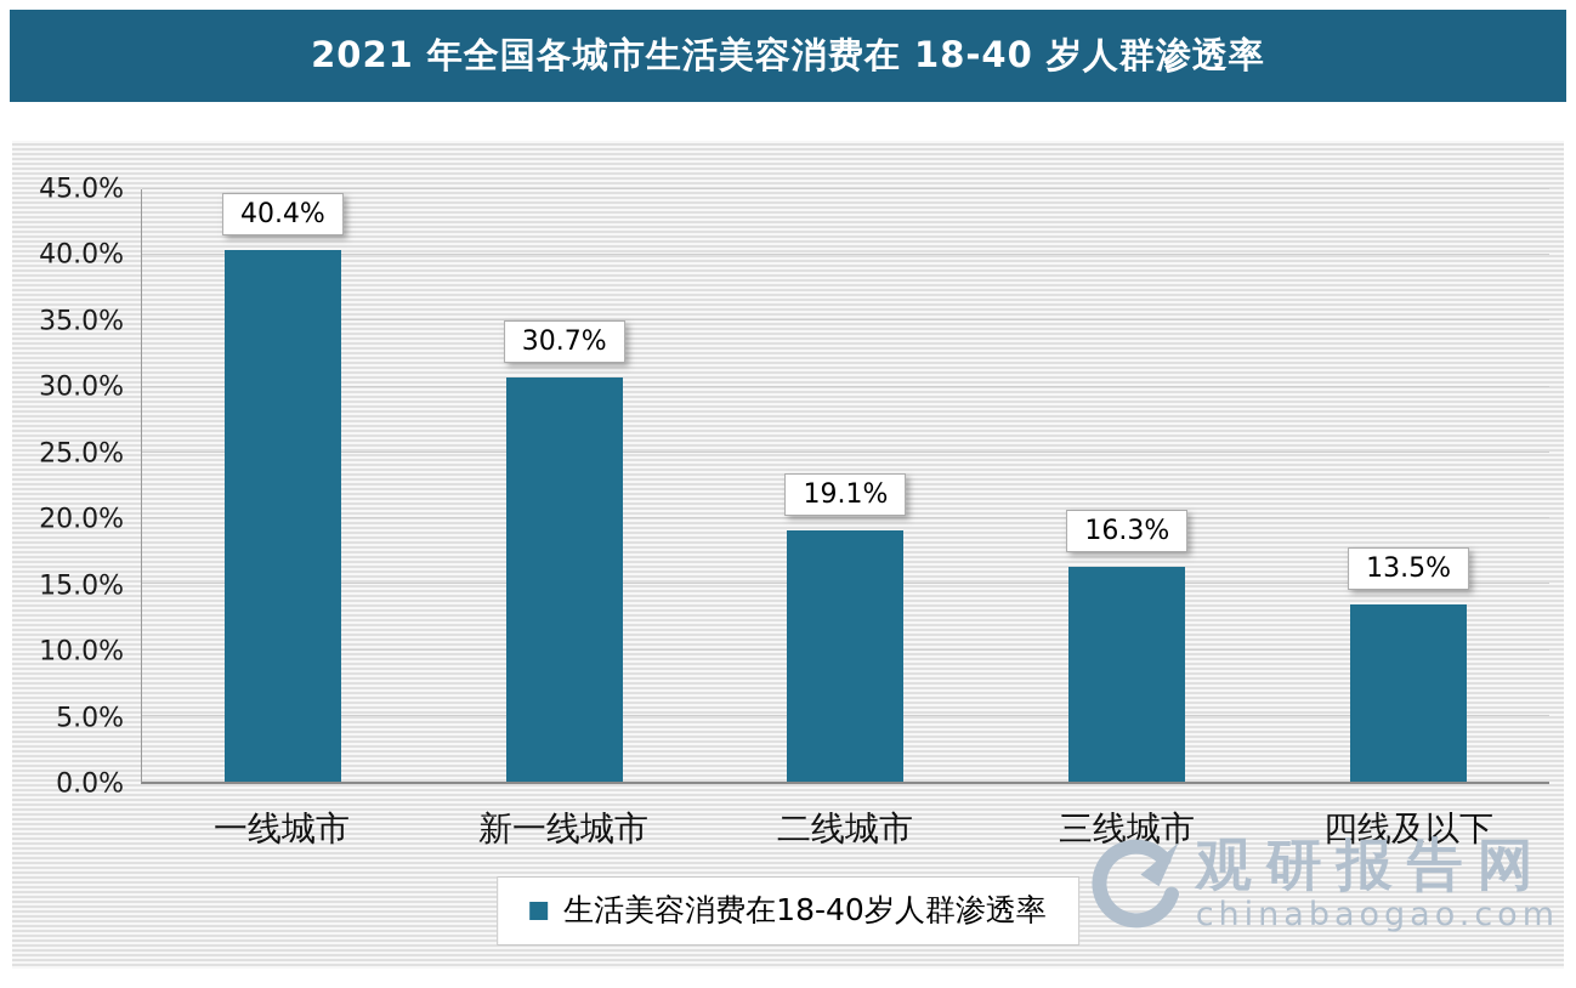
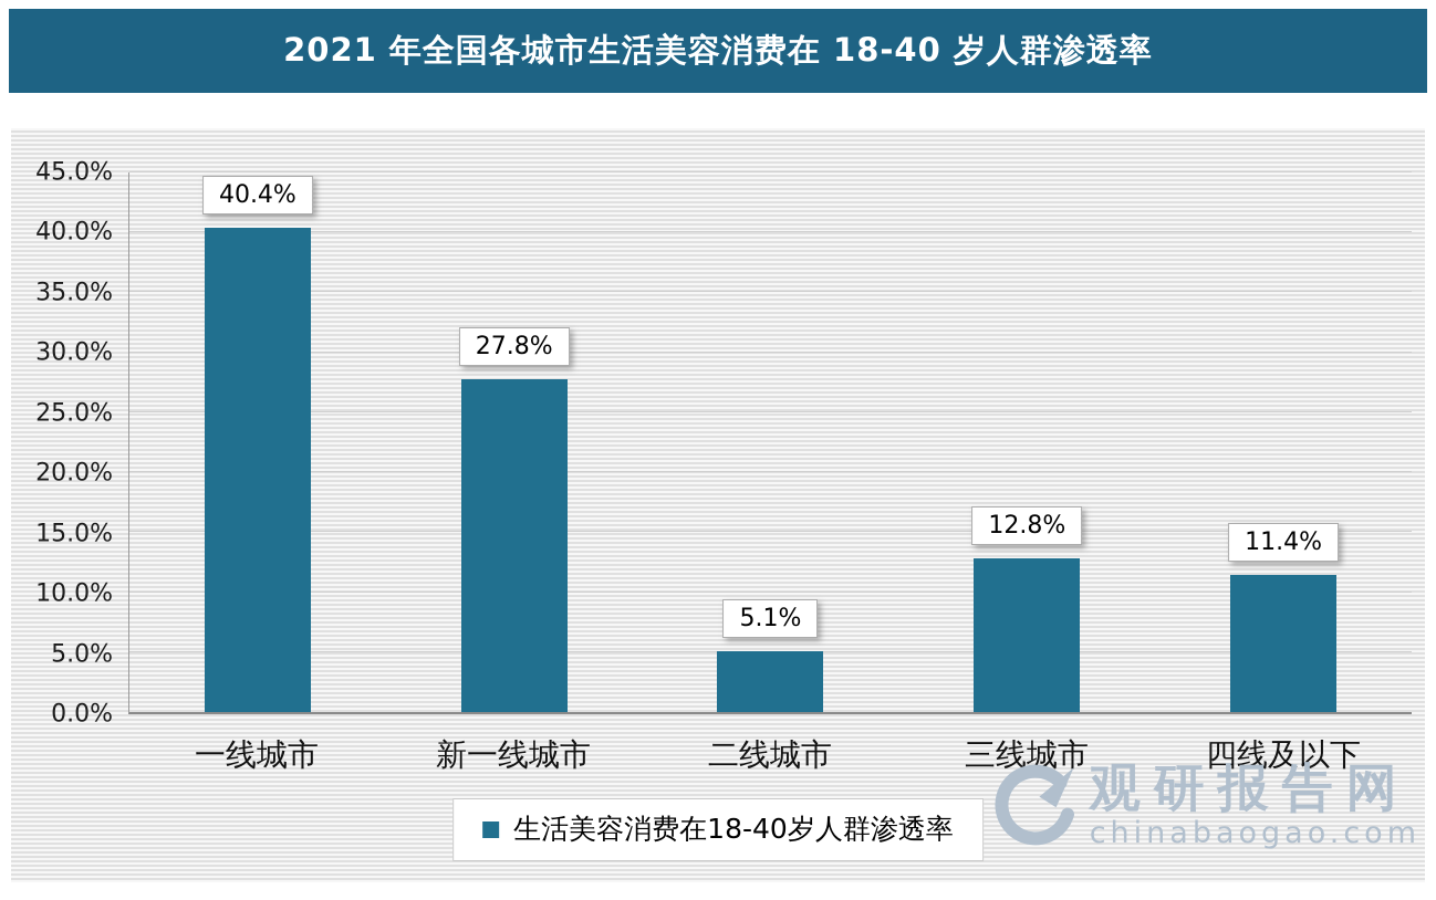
新一线城市: 30.7% -> 27.8%
二线城市: 19.1% -> 5.1%
三线城市: 16.3% -> 12.8%
四线及以下: 13.5% -> 11.4%
